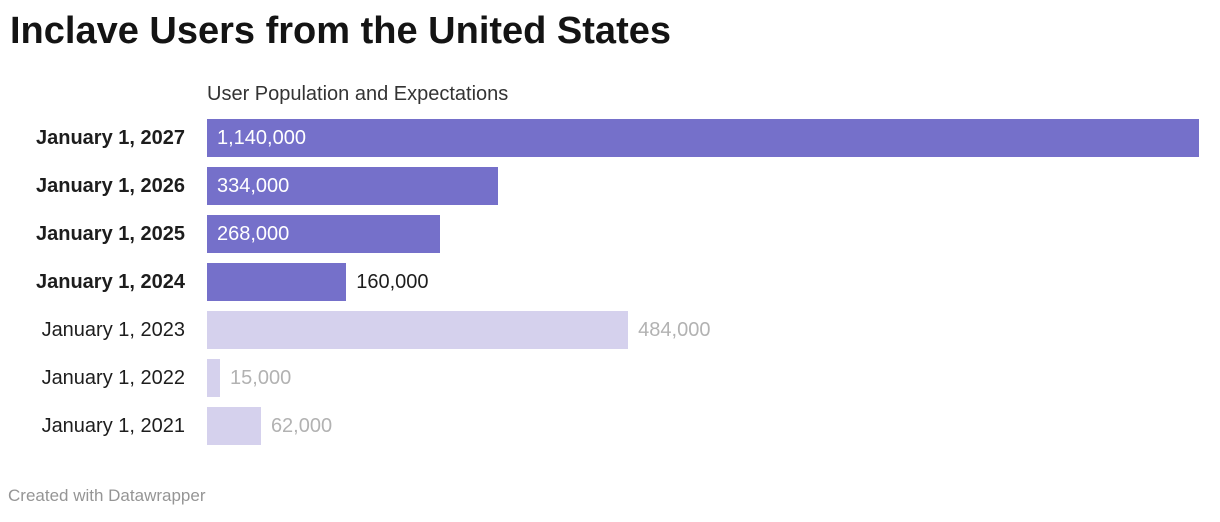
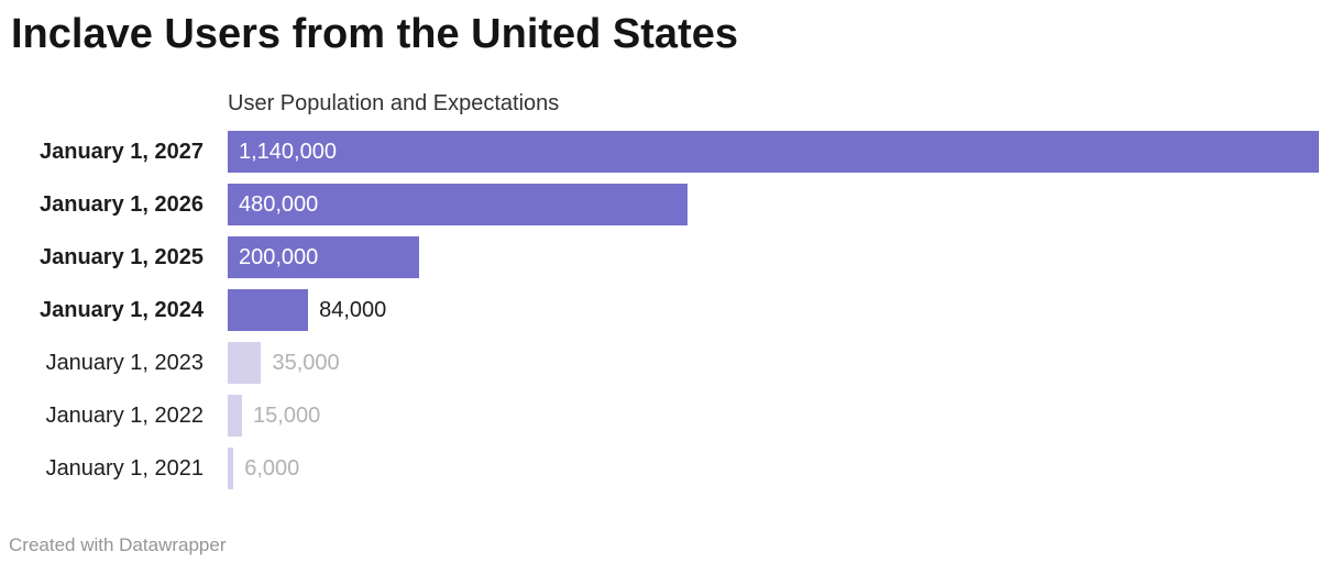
January 1, 2026: 334,000 -> 480,000
January 1, 2025: 268,000 -> 200,000
January 1, 2024: 160,000 -> 84,000
January 1, 2023: 484,000 -> 35,000
January 1, 2021: 62,000 -> 6,000
